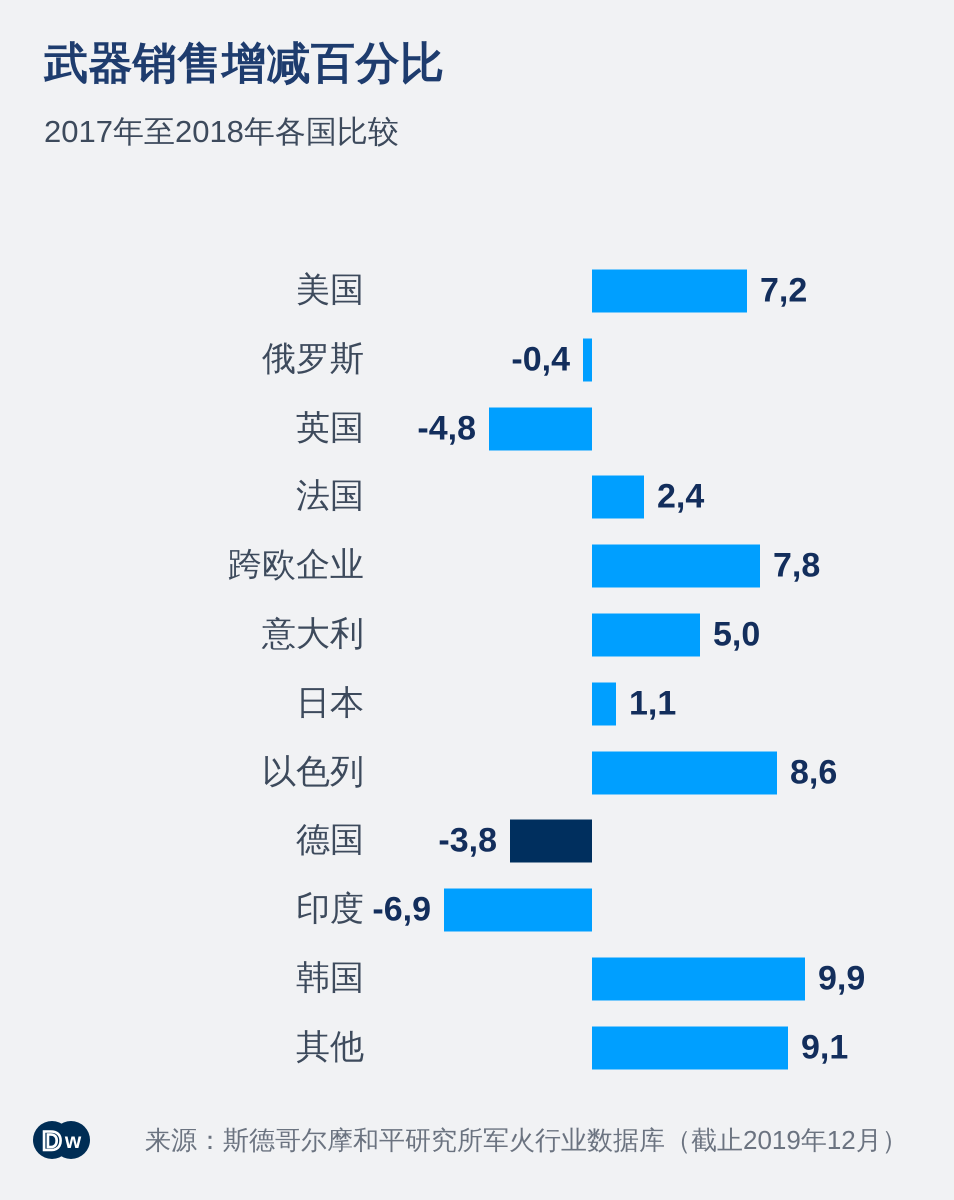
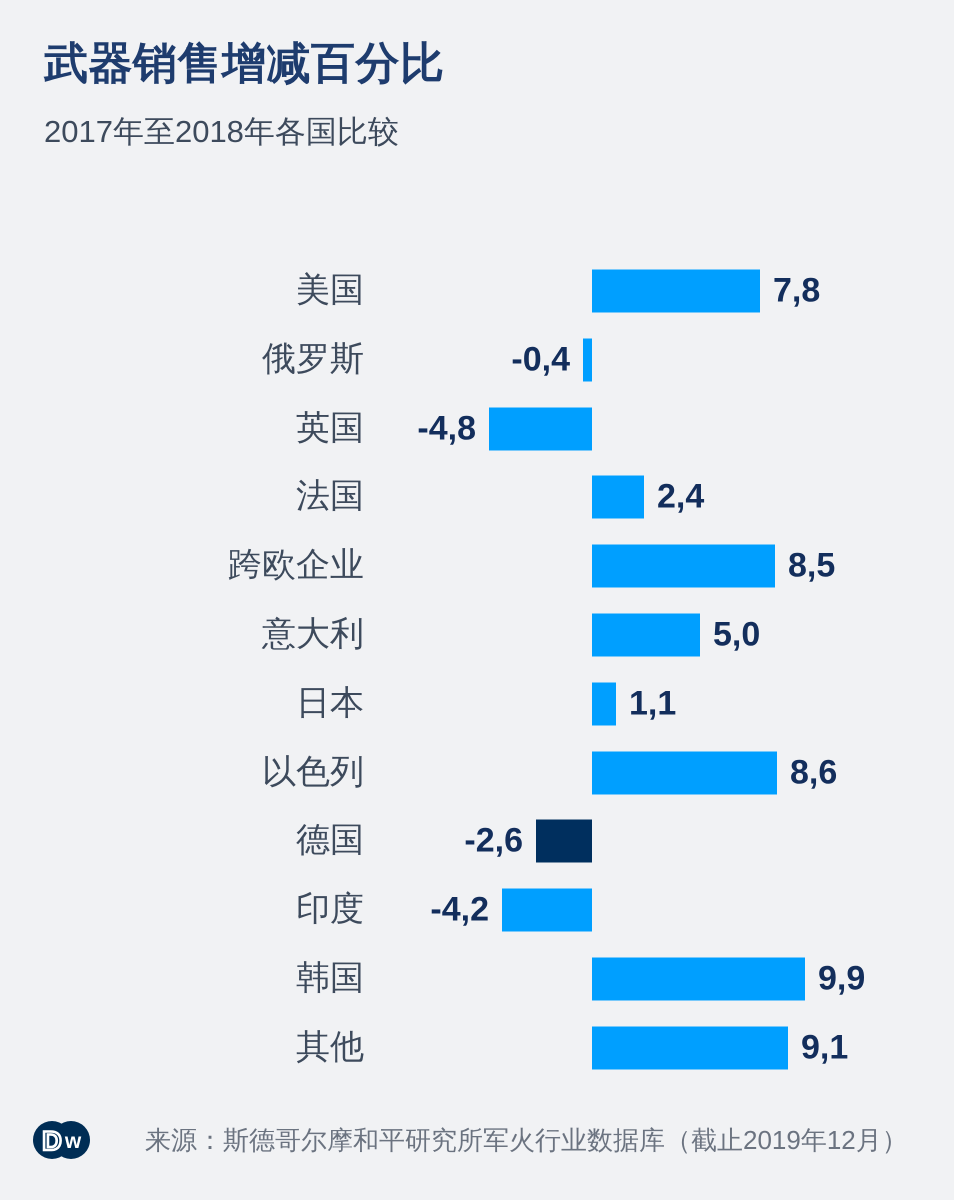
美国: 7,2 -> 7,8
跨欧企业: 7,8 -> 8,5
德国: -3,8 -> -2,6
印度: -6,9 -> -4,2
